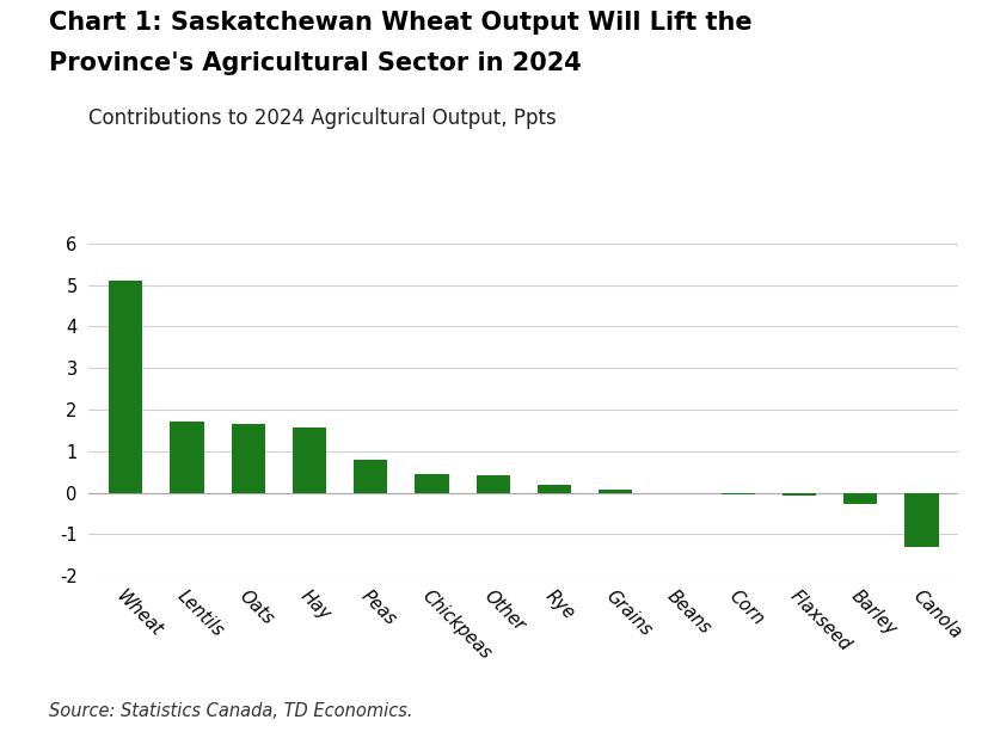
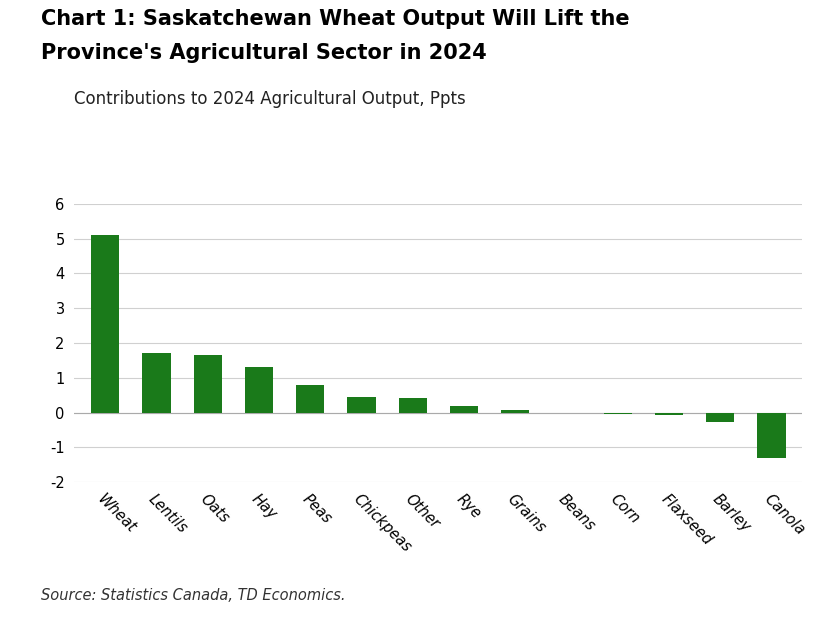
Hay: 1.58 -> 1.30
